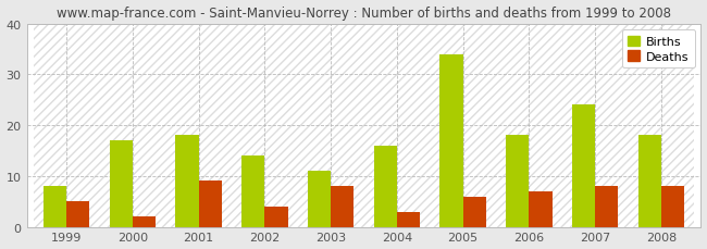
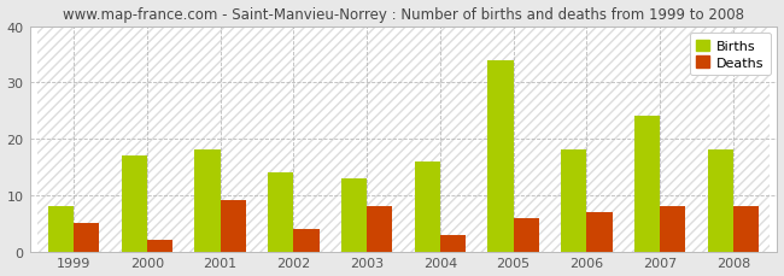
Births/2003: 11 -> 13
